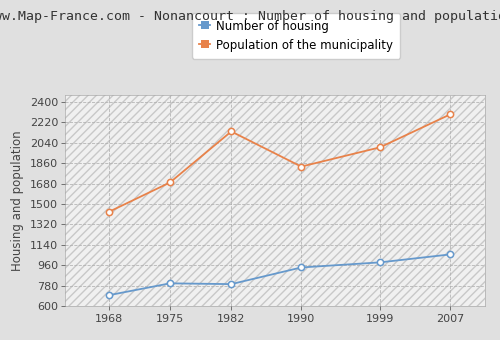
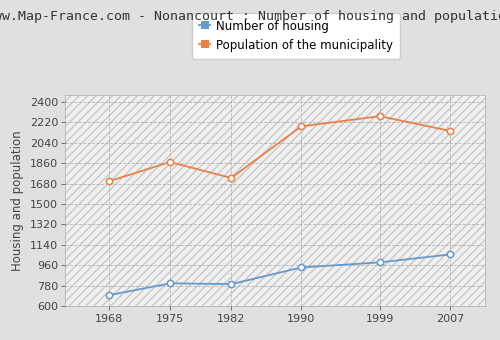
Population of the municipality/1968: 1430 -> 1700
Population of the municipality/1975: 1690 -> 1870
Population of the municipality/1982: 2140 -> 1730
Population of the municipality/1990: 1830 -> 2180
Population of the municipality/1999: 2000 -> 2280
Population of the municipality/2007: 2290 -> 2140
